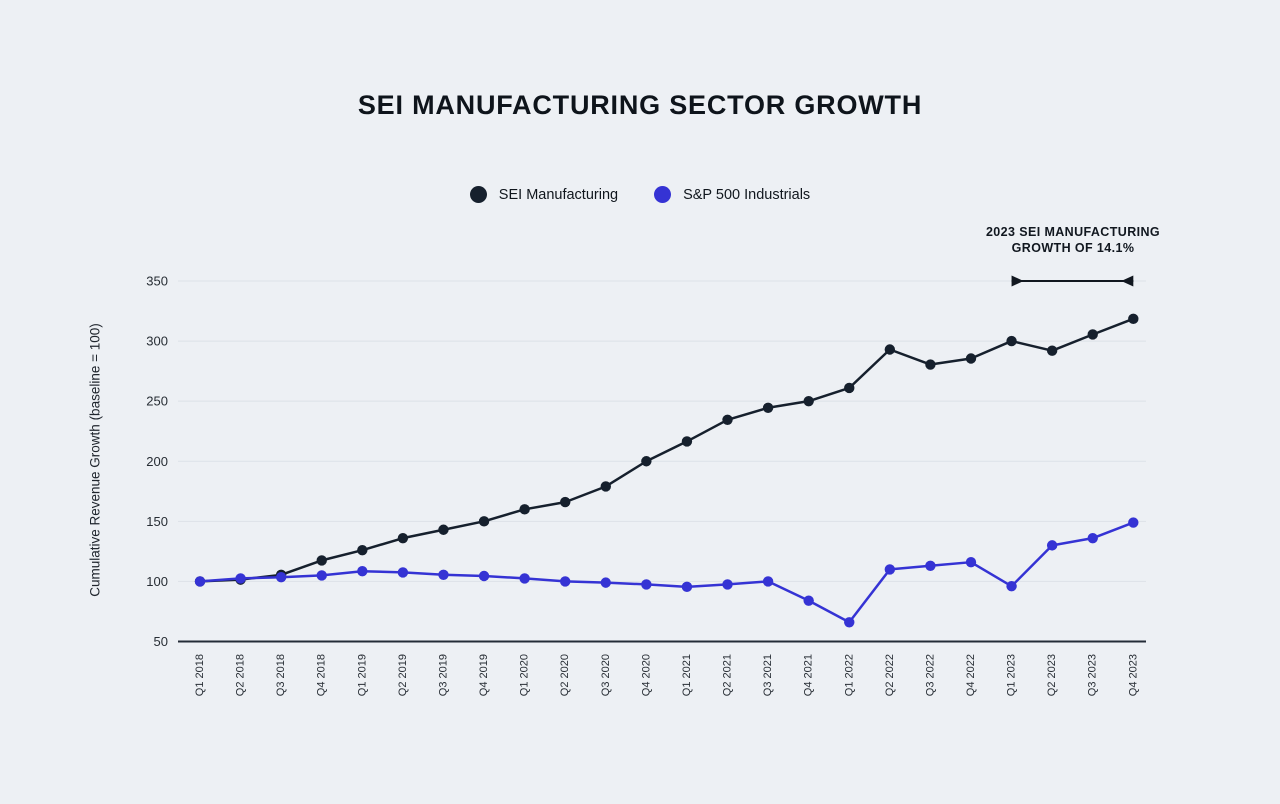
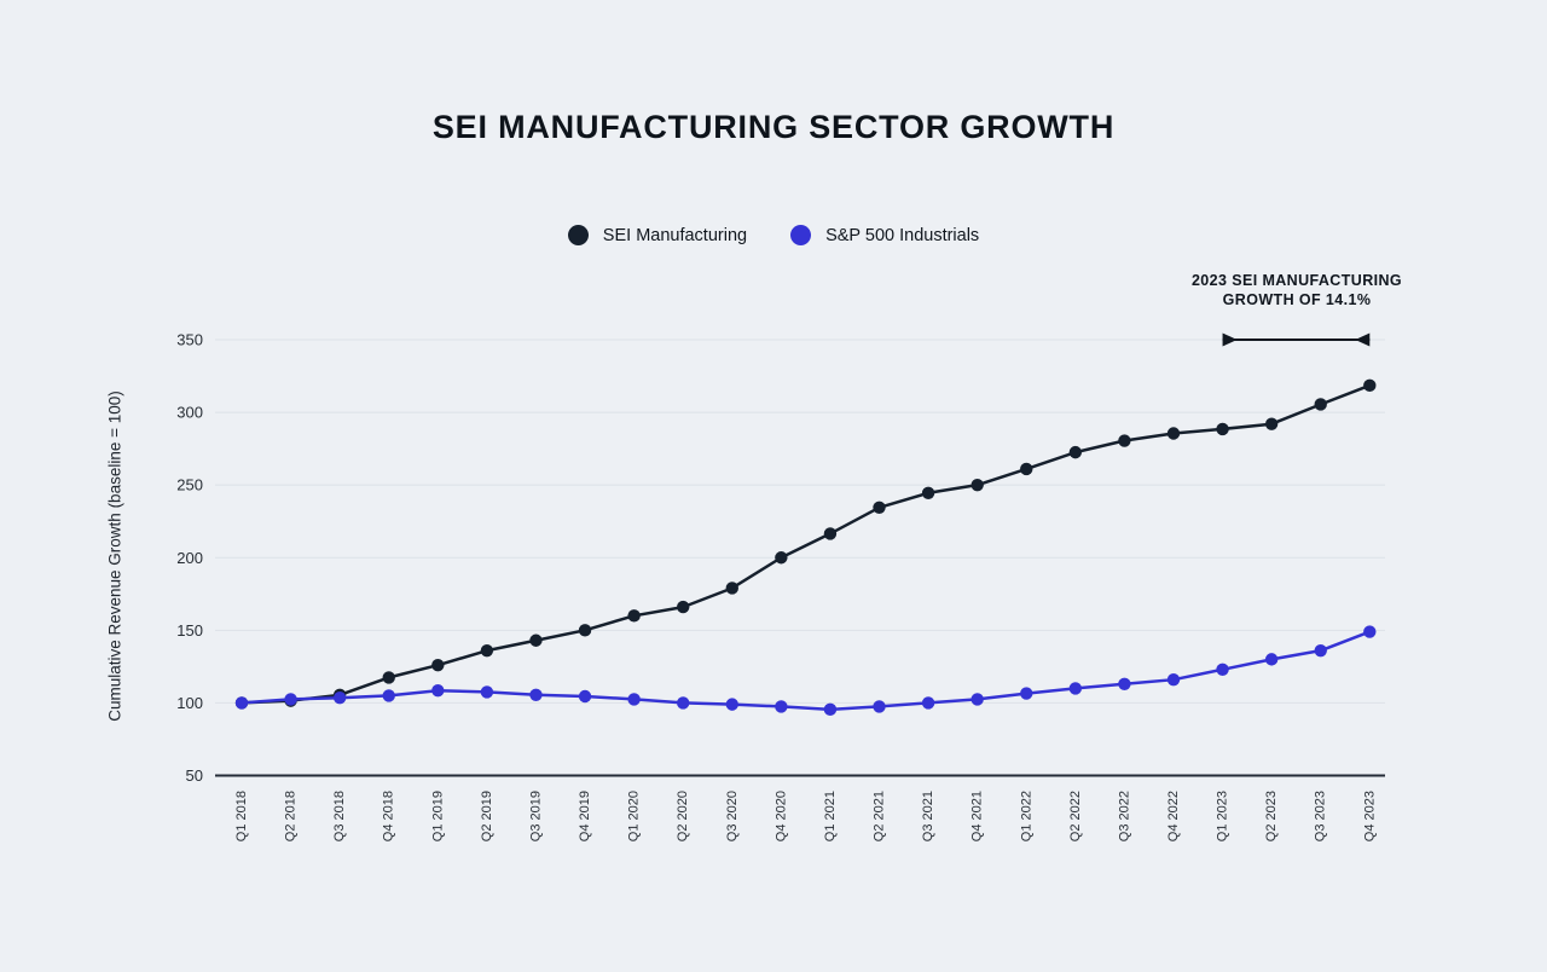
S&P 500 Industrials/Q4 2021: 84 -> 102
S&P 500 Industrials/Q1 2022: 66 -> 106
SEI Manufacturing/Q2 2022: 293 -> 272
SEI Manufacturing/Q1 2023: 300 -> 288
S&P 500 Industrials/Q1 2023: 96 -> 123
